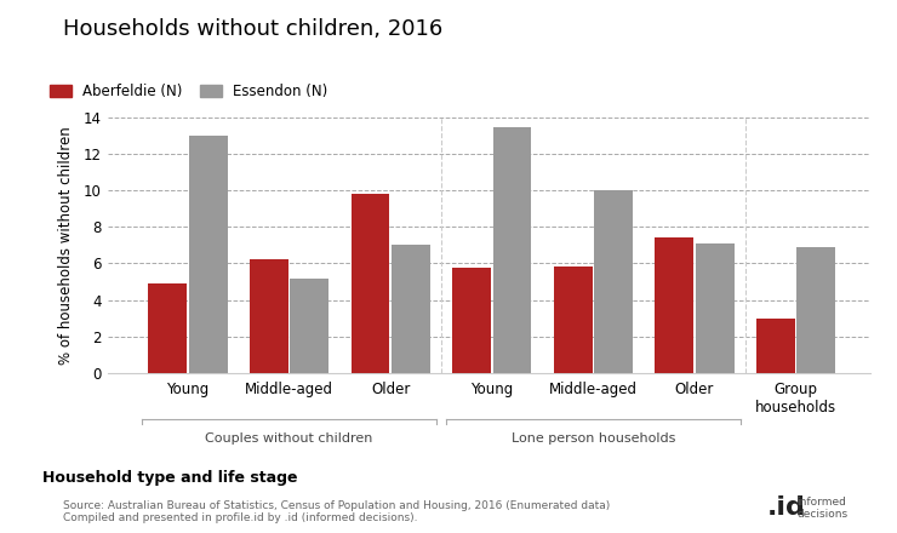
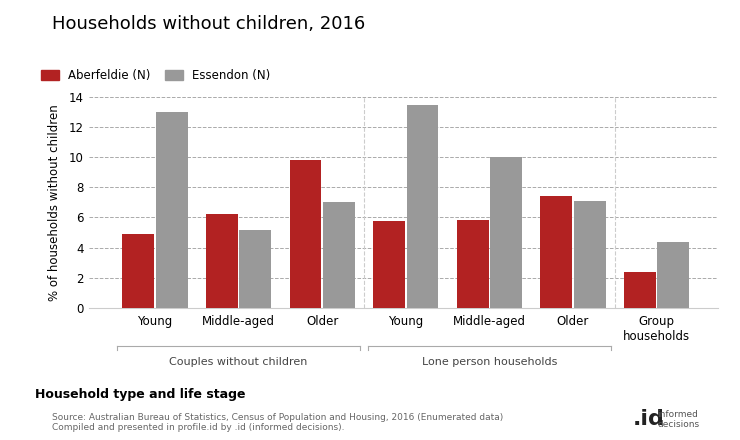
Aberfeldie (N)/Group households: 3.0 -> 2.4
Essendon (N)/Group households: 6.9 -> 4.4
